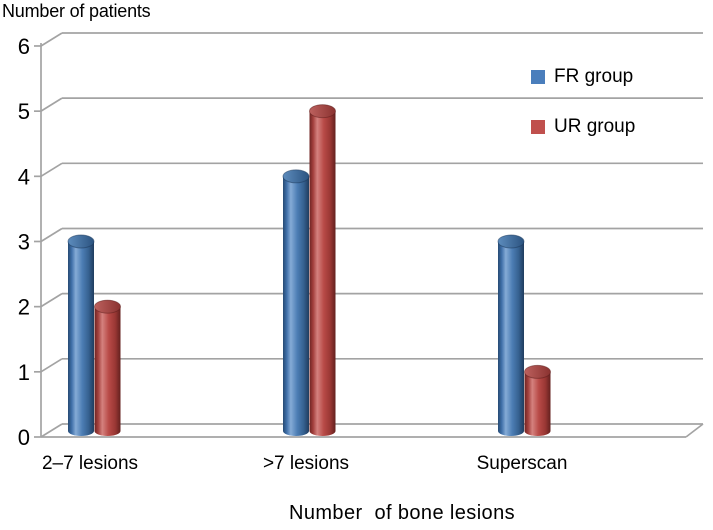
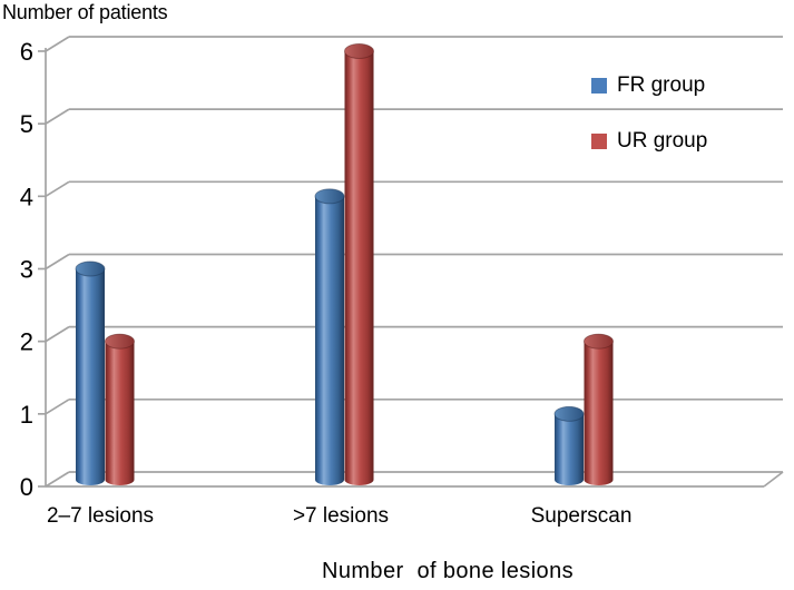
UR group/>7 lesions: 5 -> 6
FR group/Superscan: 3 -> 1
UR group/Superscan: 1 -> 2
